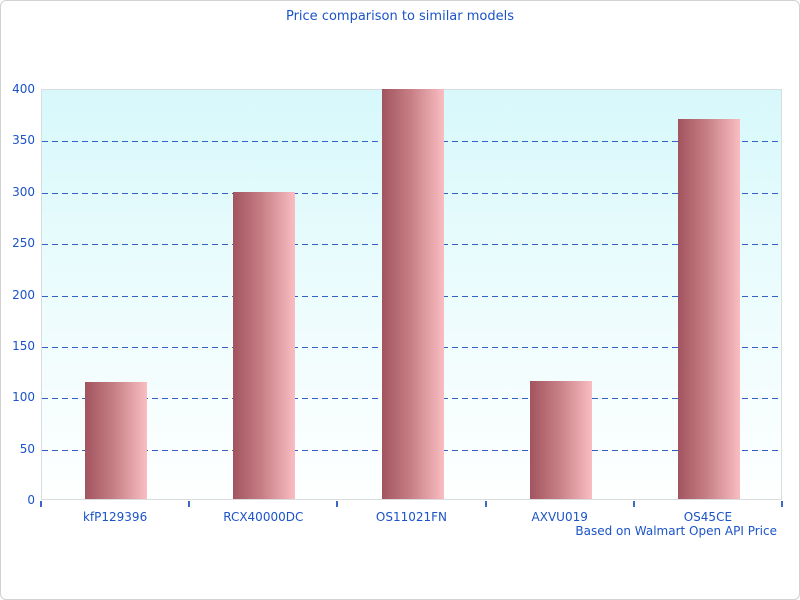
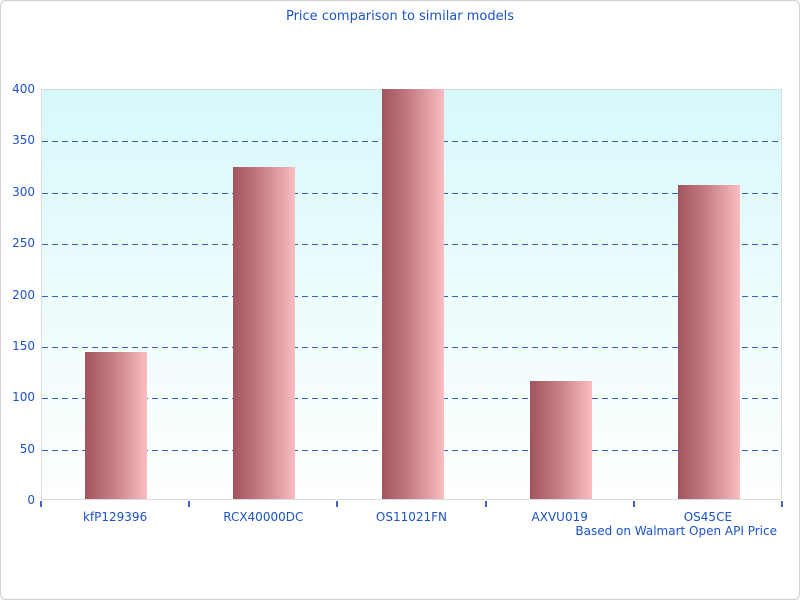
kfP129396: 114 -> 143
RCX40000DC: 299 -> 323
OS45CE: 370 -> 306
